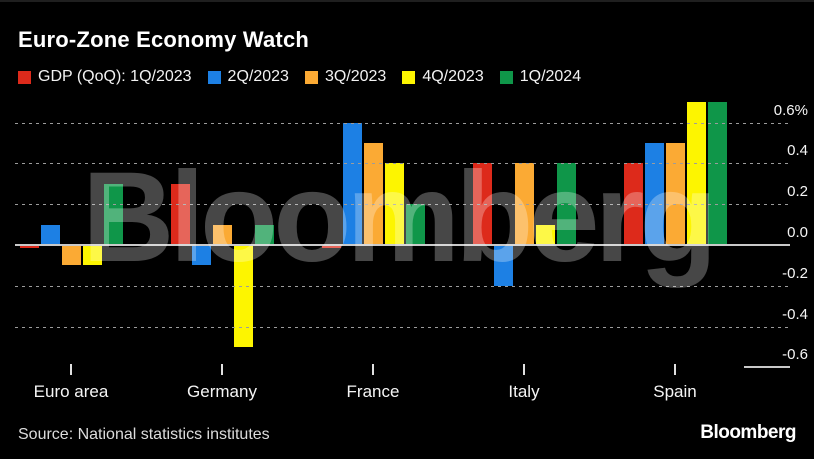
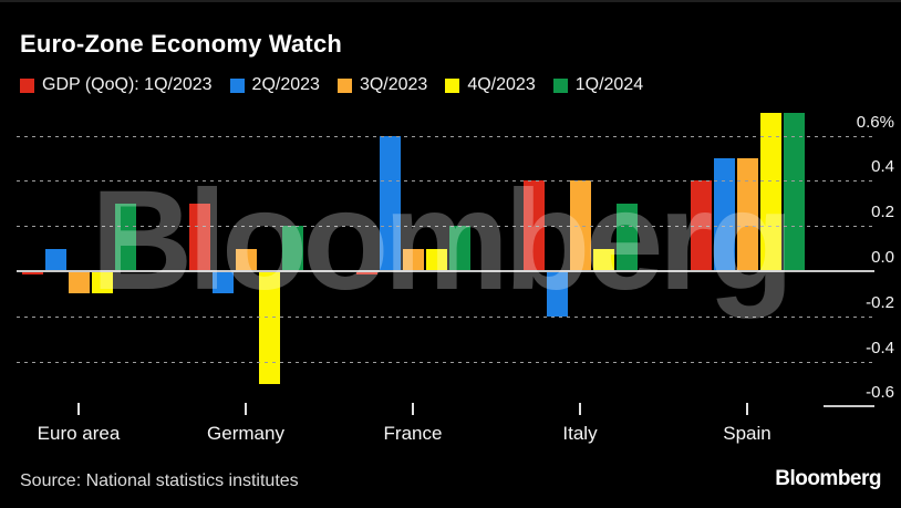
1Q/2024/Germany: 0.1% -> 0.2%
3Q/2023/France: 0.5% -> 0.1%
4Q/2023/France: 0.4% -> 0.1%
1Q/2024/Italy: 0.4% -> 0.3%
